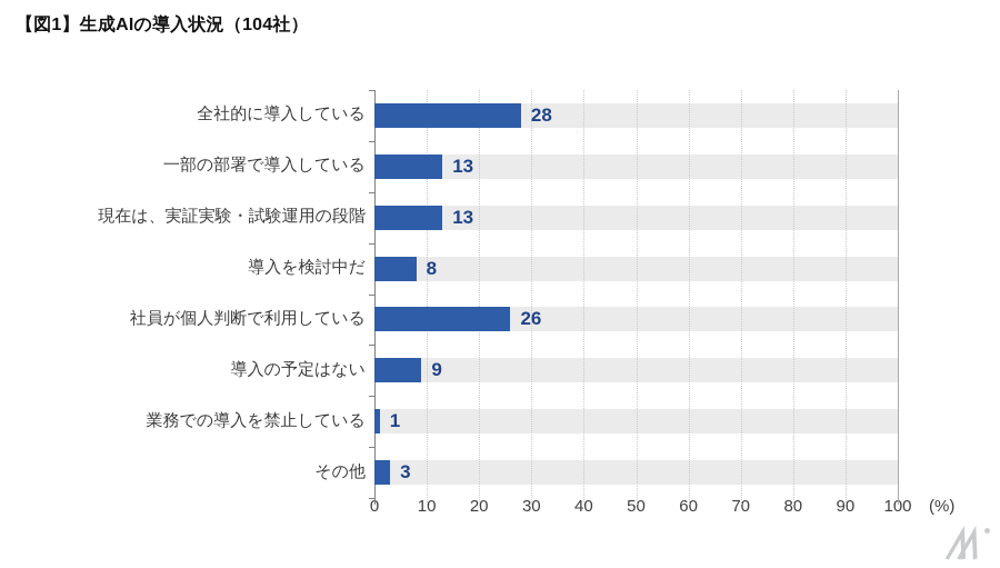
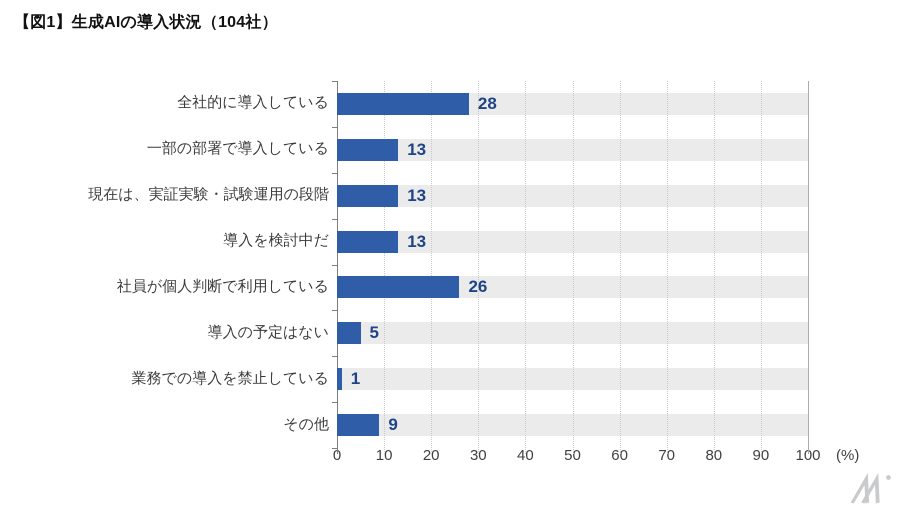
導入を検討中だ: 8 -> 13
導入の予定はない: 9 -> 5
その他: 3 -> 9
